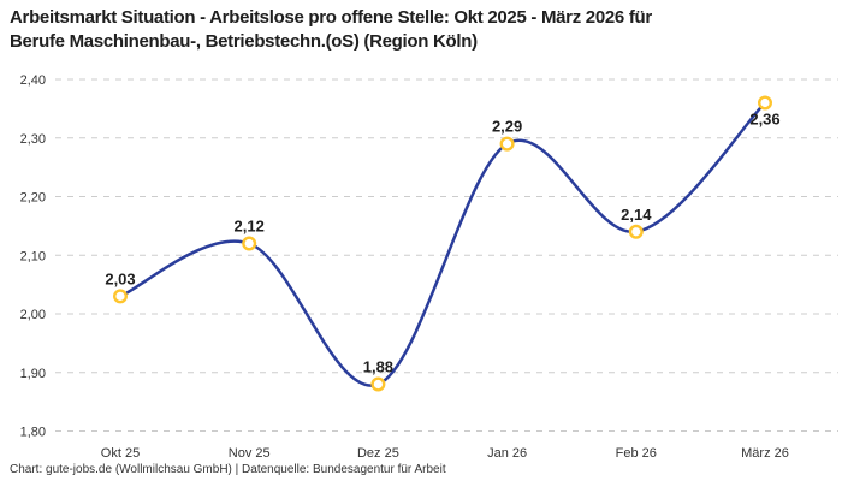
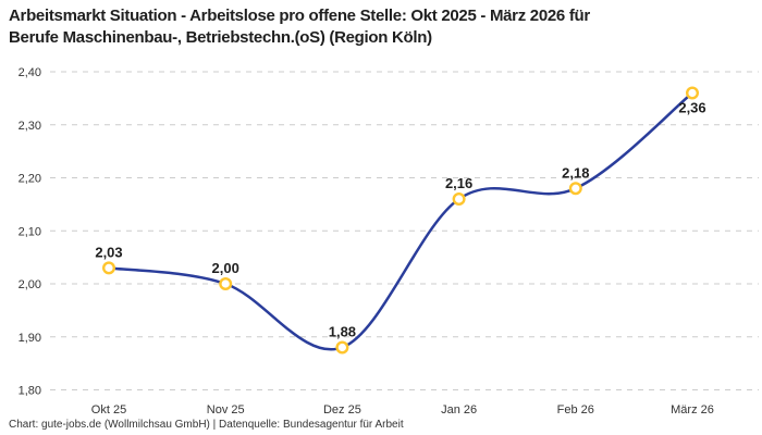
Nov 25: 2,12 -> 2,00
Jan 26: 2,29 -> 2,16
Feb 26: 2,14 -> 2,18
